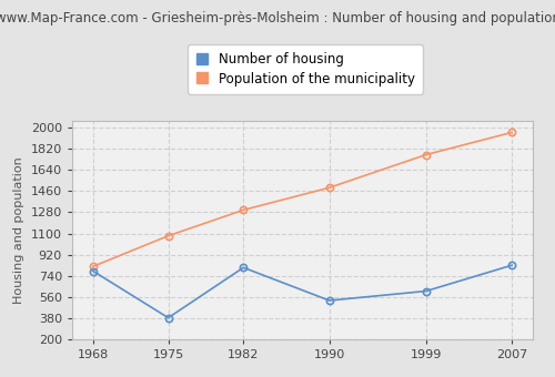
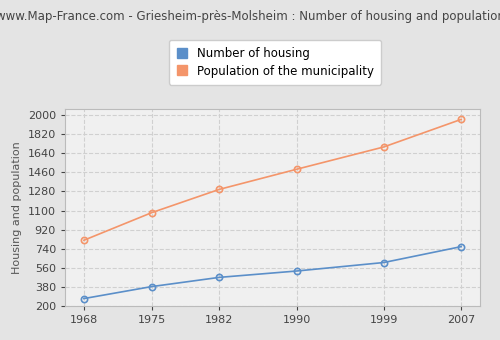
Number of housing/1968: 780 -> 270
Number of housing/1982: 810 -> 470
Population of the municipality/1999: 1770 -> 1700
Number of housing/2007: 830 -> 760
